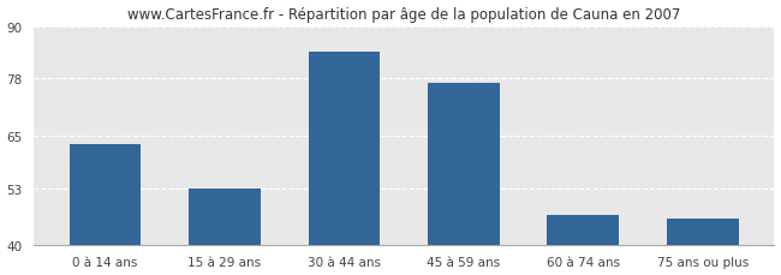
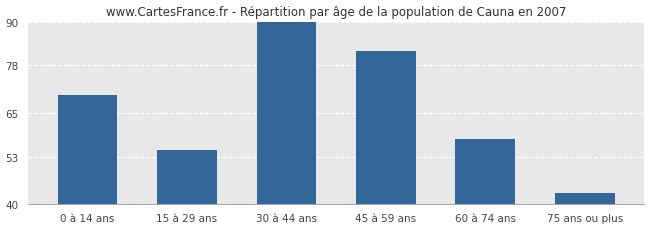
0 à 14 ans: 63 -> 70
15 à 29 ans: 53 -> 55
30 à 44 ans: 84 -> 90
45 à 59 ans: 77 -> 82
60 à 74 ans: 47 -> 58
75 ans ou plus: 46 -> 43
